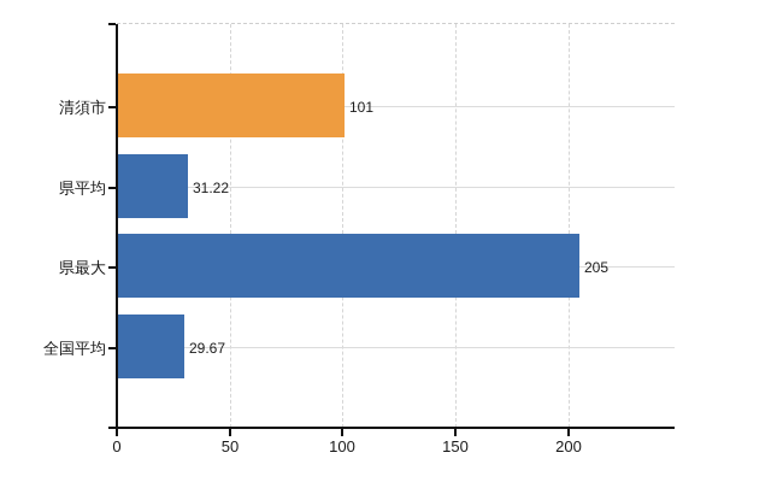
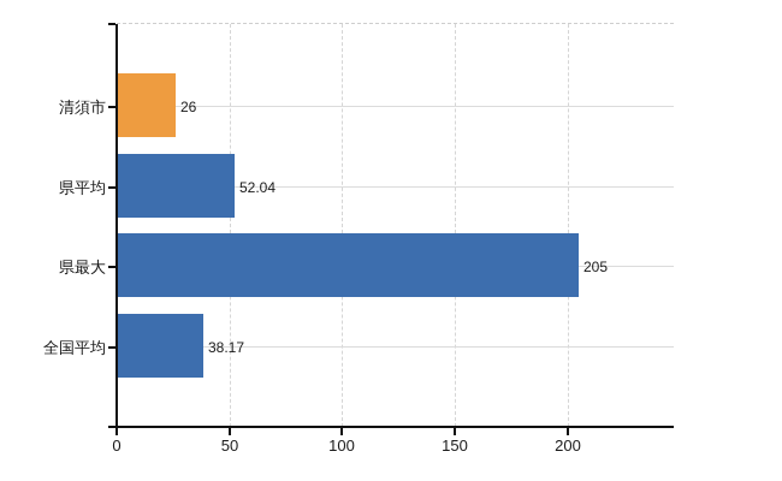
清須市: 101 -> 26
県平均: 31.22 -> 52.04
全国平均: 29.67 -> 38.17
